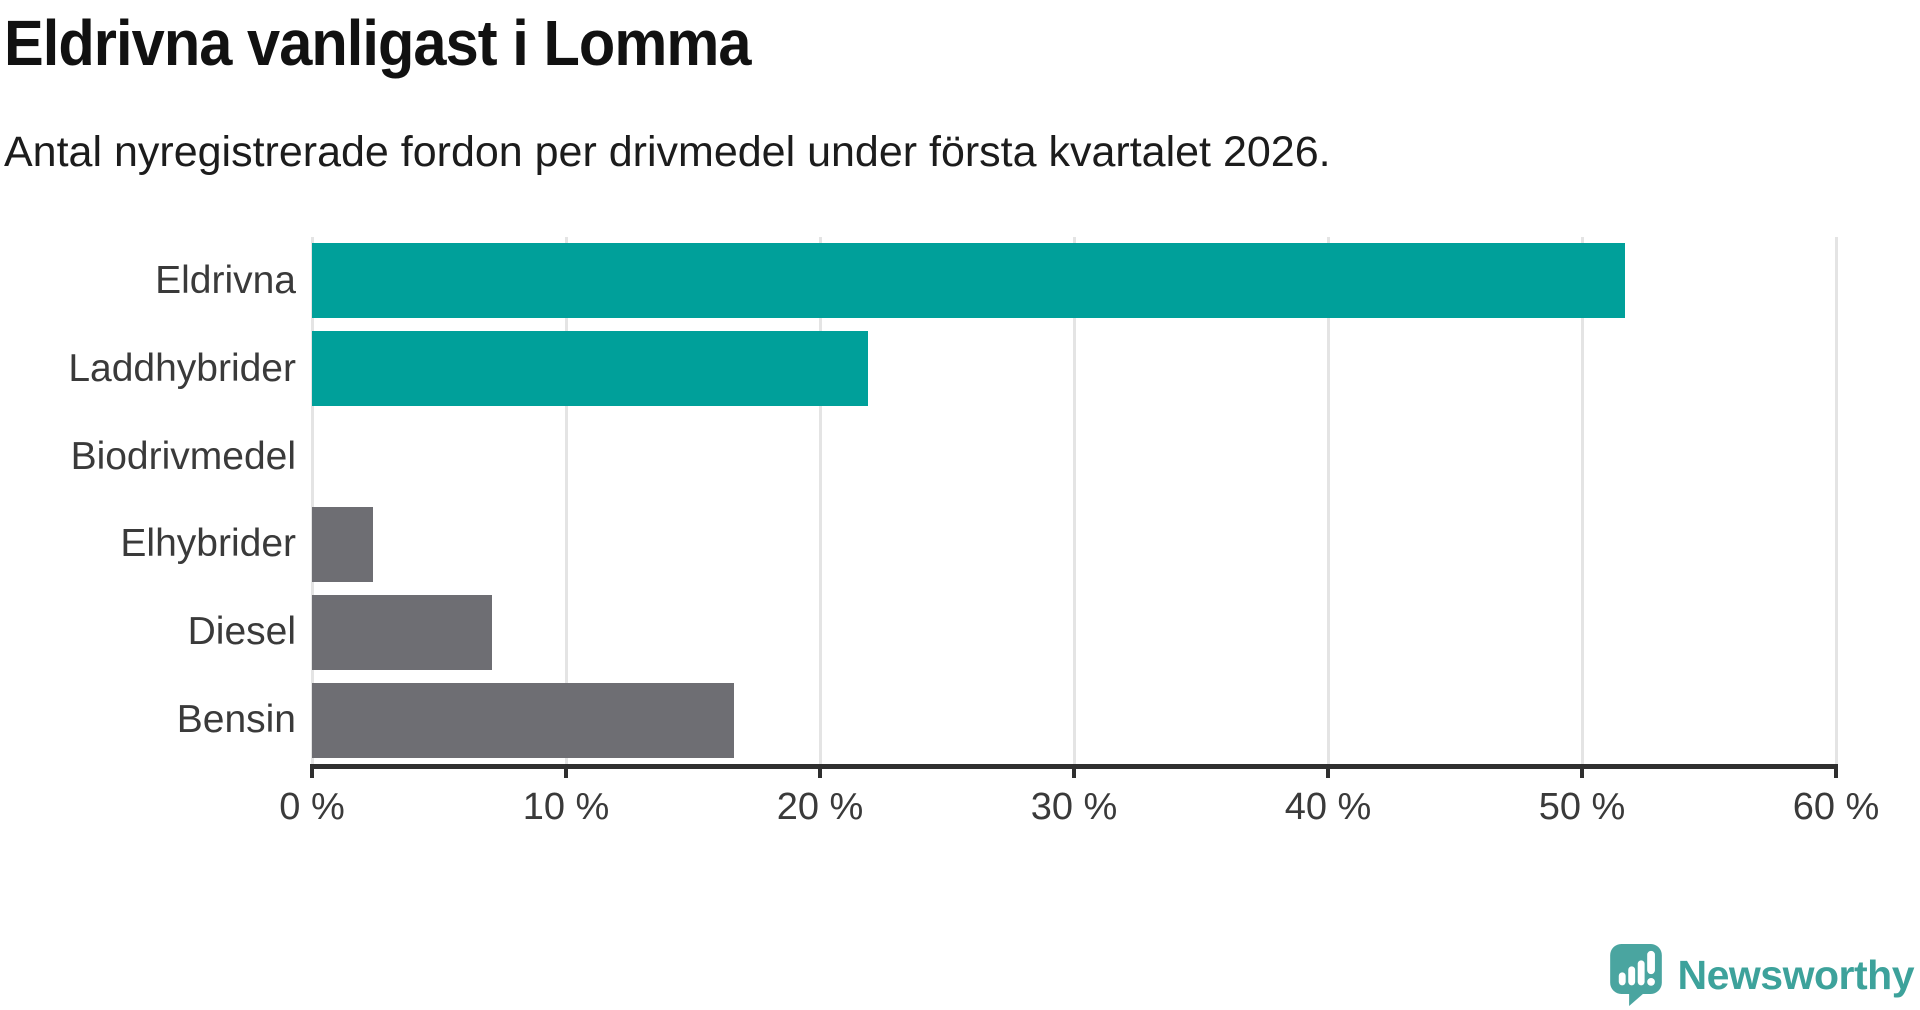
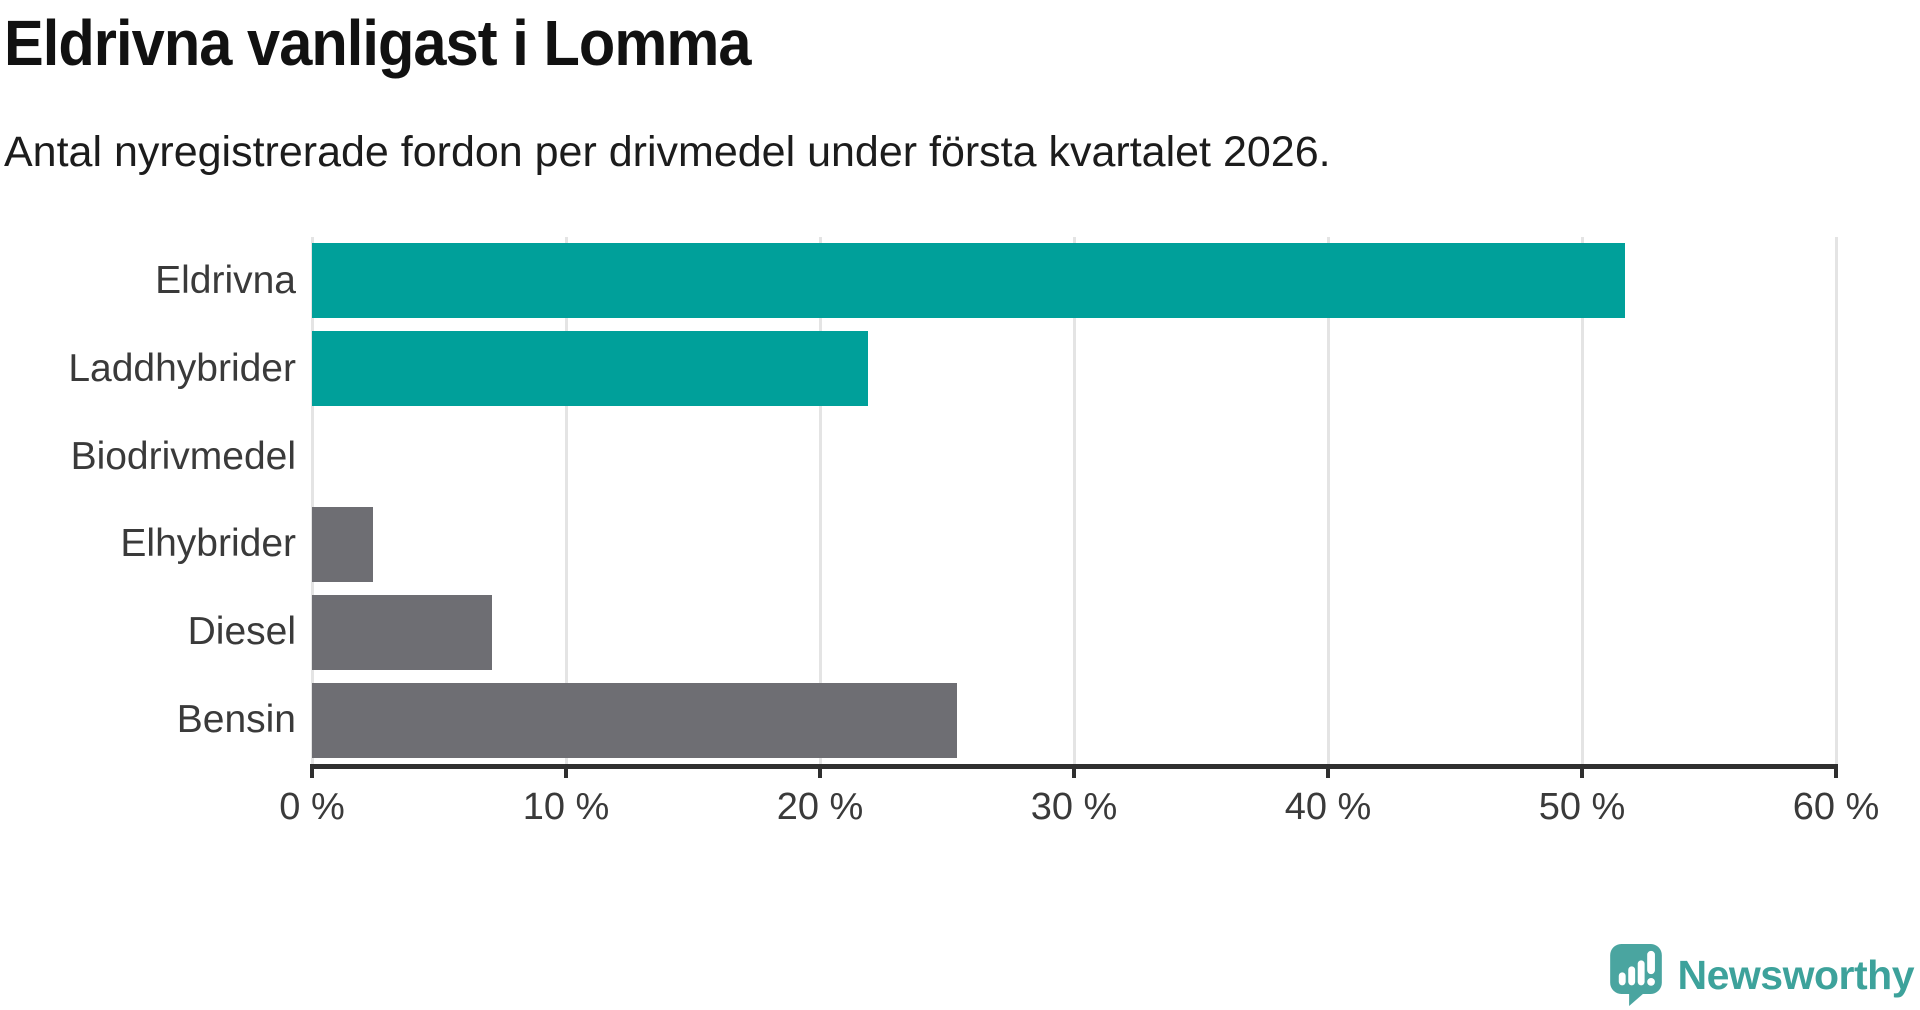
Bensin: 16.6% -> 25.4%
